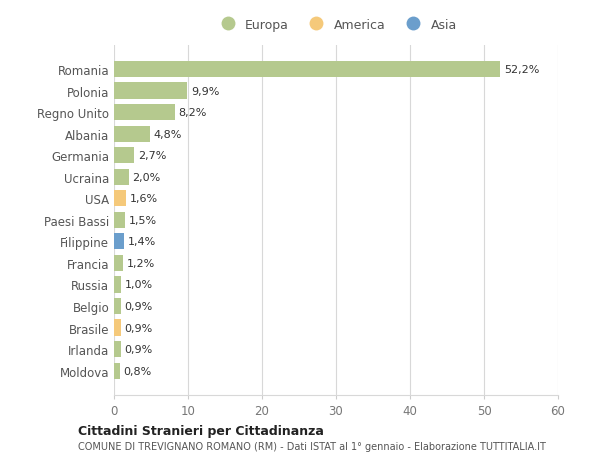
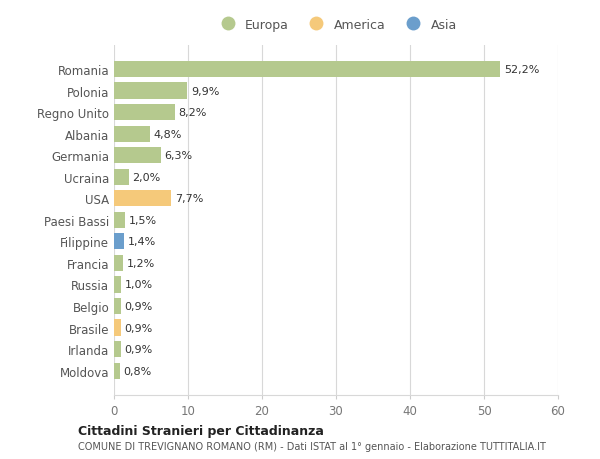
Germania: 2,7% -> 6,3%
USA: 1,6% -> 7,7%
